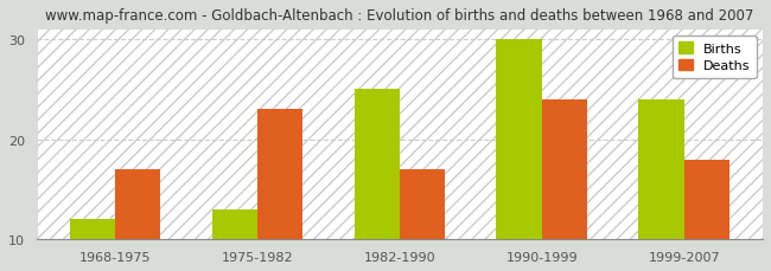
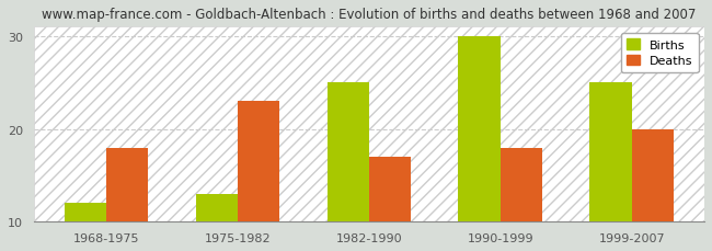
Deaths/1968-1975: 17 -> 18
Deaths/1990-1999: 24 -> 18
Births/1999-2007: 24 -> 25
Deaths/1999-2007: 18 -> 20
